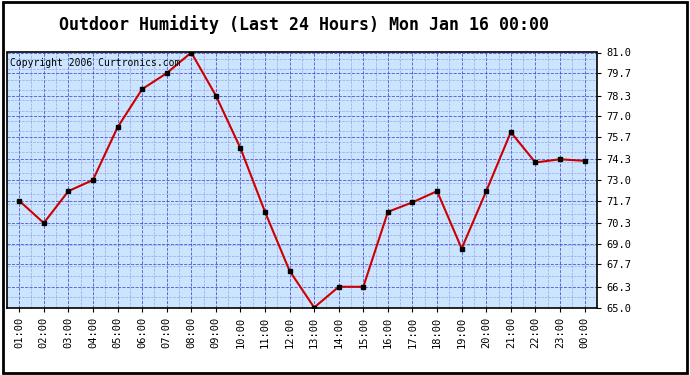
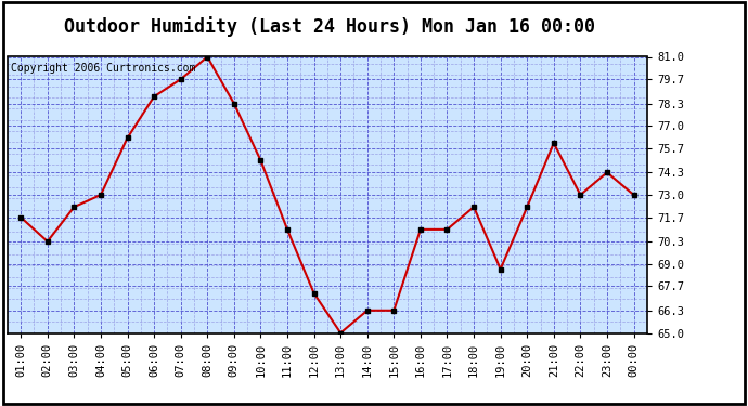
17:00: 71.6 -> 71.0
22:00: 74.1 -> 73.0
00:00: 74.2 -> 73.0
